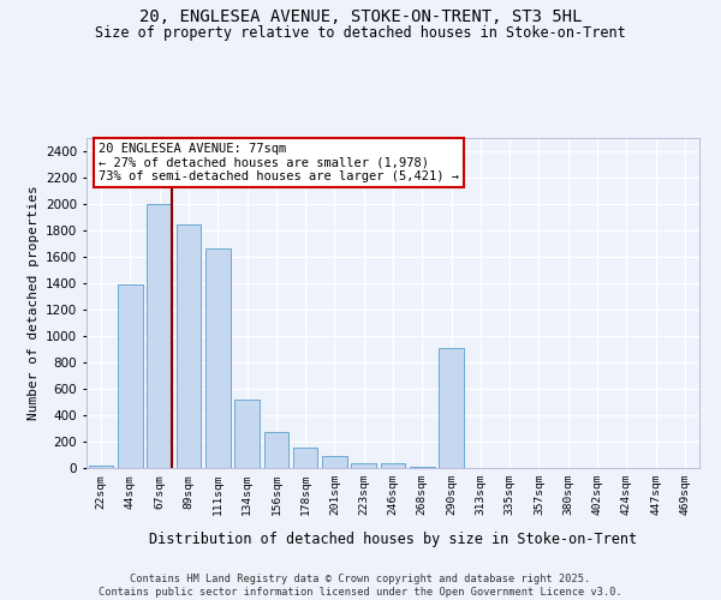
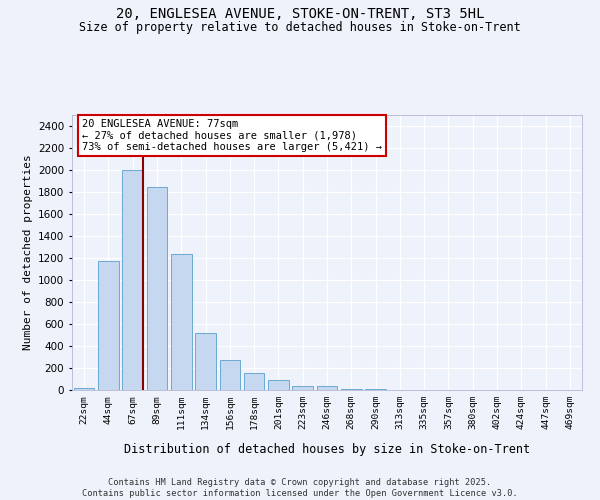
44sqm: 1390 -> 1170
111sqm: 1660 -> 1240
290sqm: 910 -> 0
